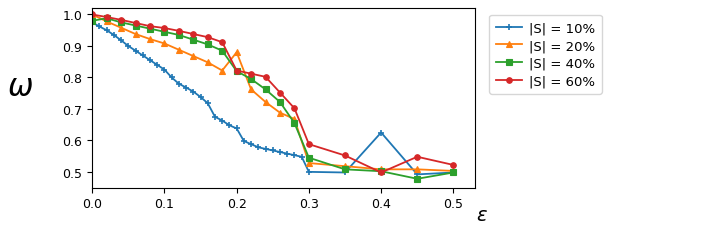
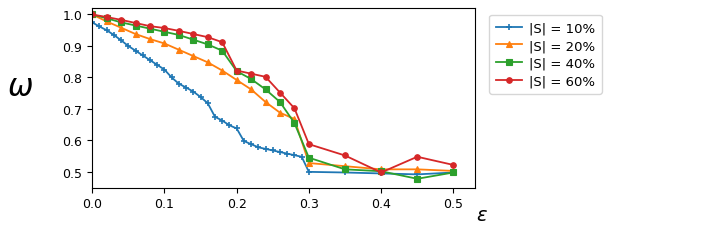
|S| = 40%/0.0: 0.980 -> 1.000
|S| = 20%/0.2: 0.880 -> 0.792
|S| = 10%/0.4: 0.625 -> 0.495
